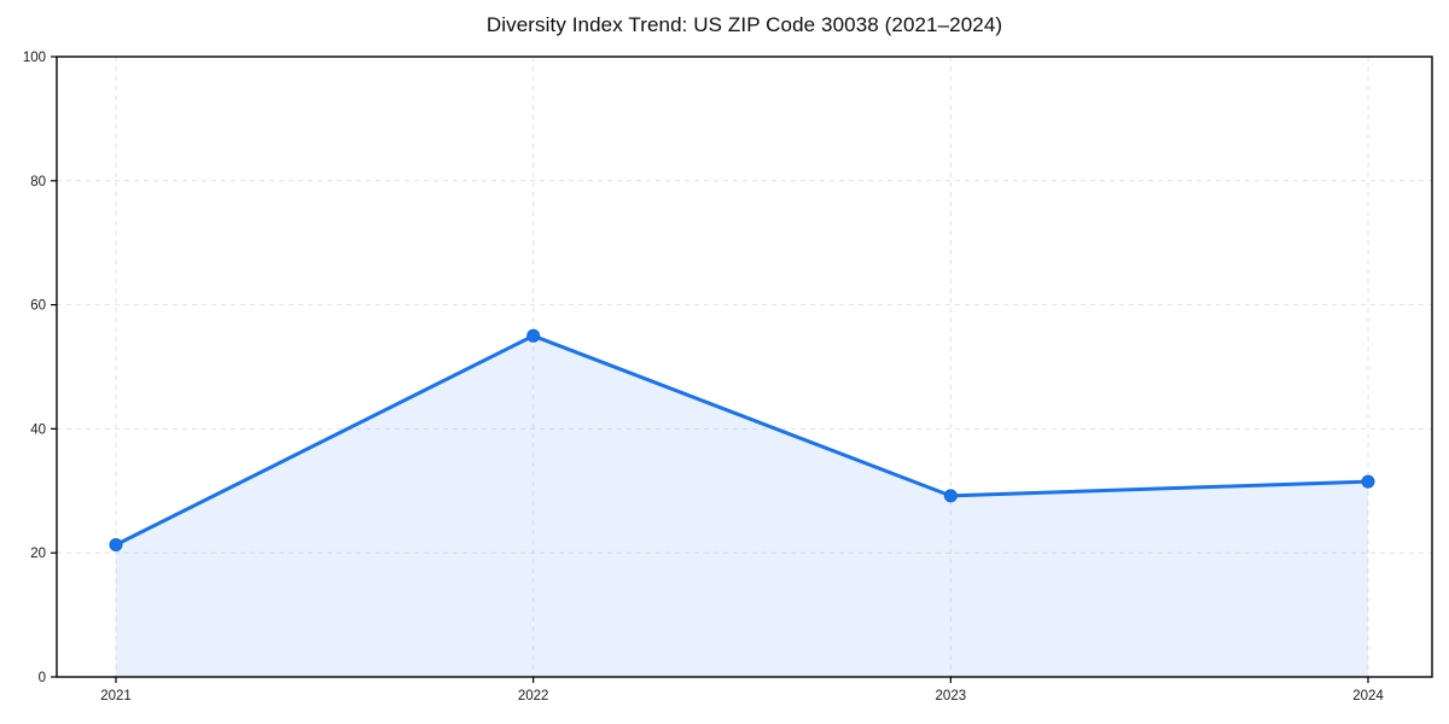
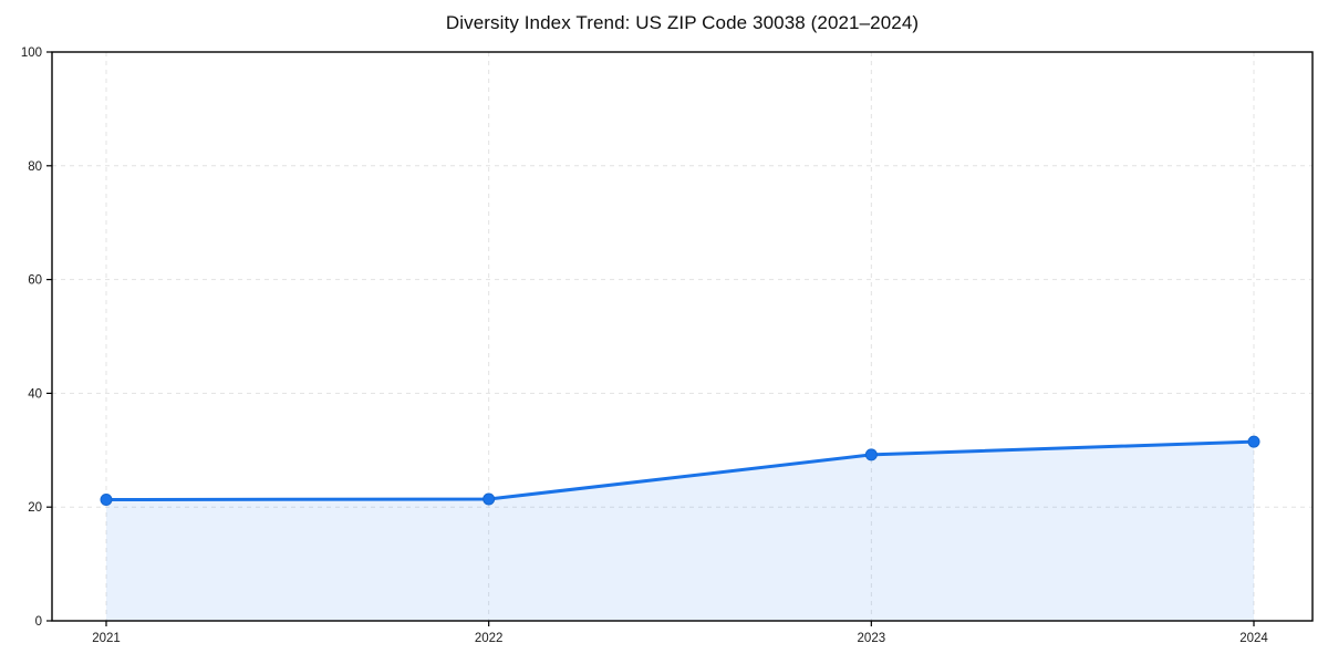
2022: 55 -> 21
